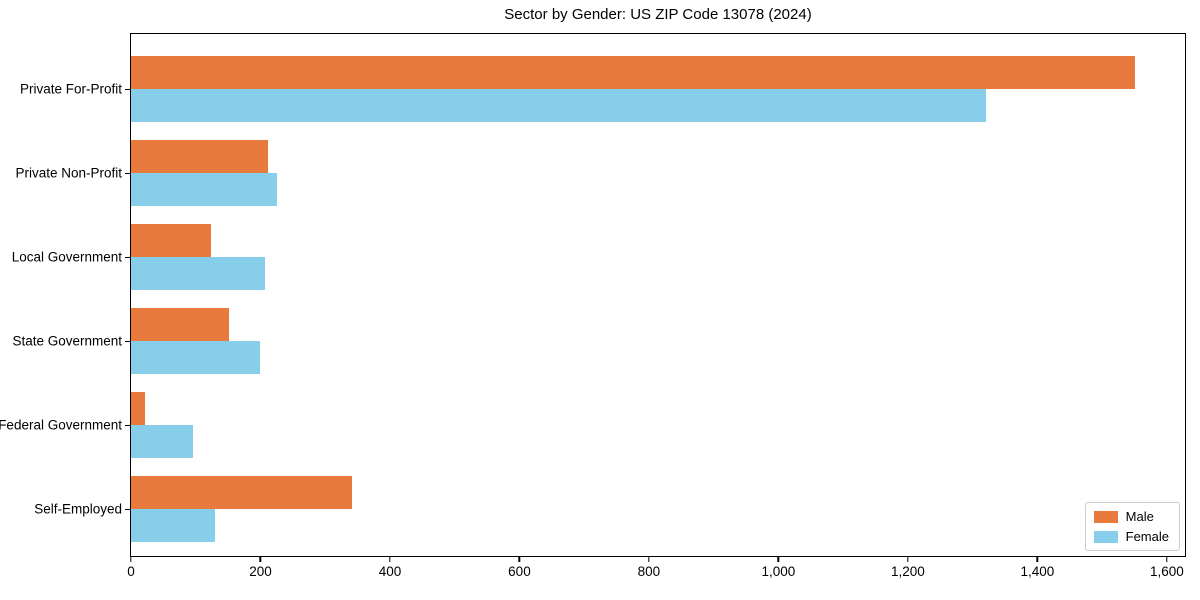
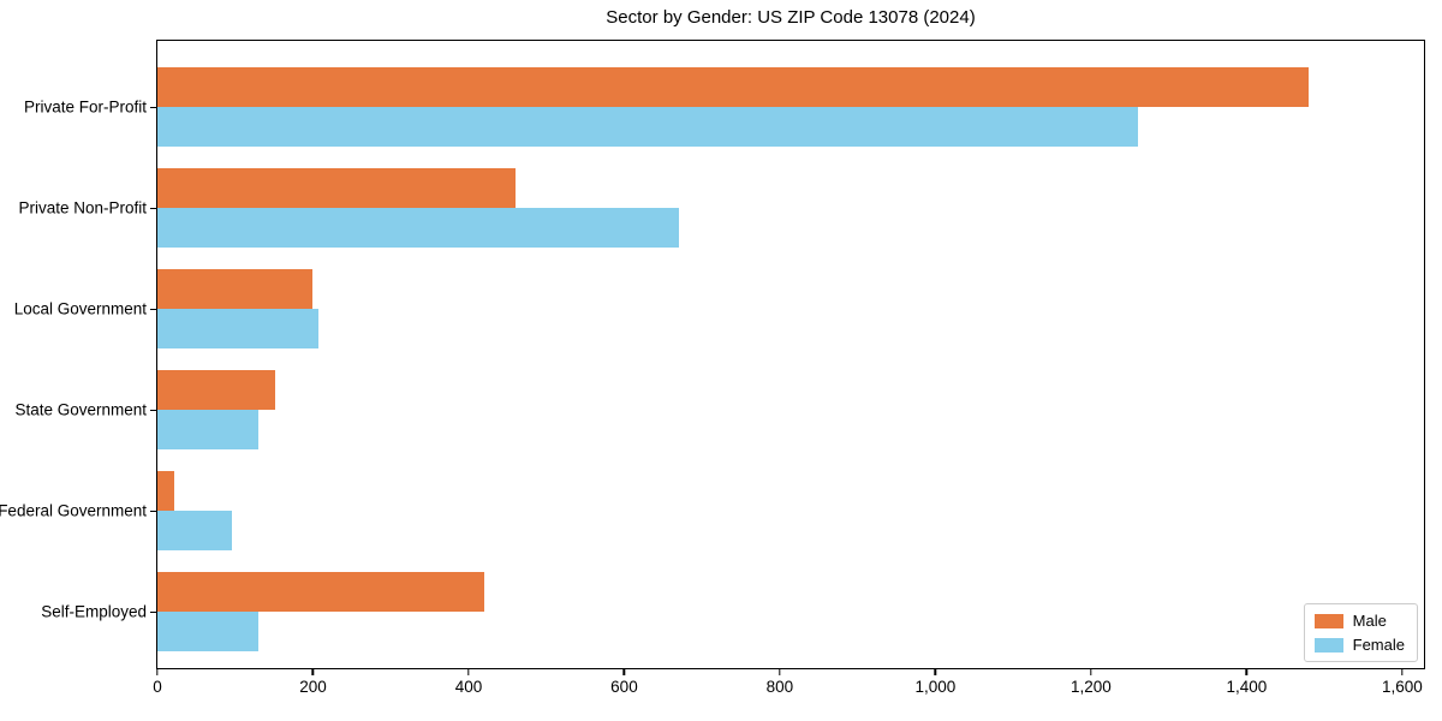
Male/Private For-Profit: 1550 -> 1480
Female/Private For-Profit: 1320 -> 1260
Male/Private Non-Profit: 210 -> 460
Female/Private Non-Profit: 220 -> 670
Male/Local Government: 120 -> 200
Female/State Government: 200 -> 130
Male/Self-Employed: 340 -> 420
